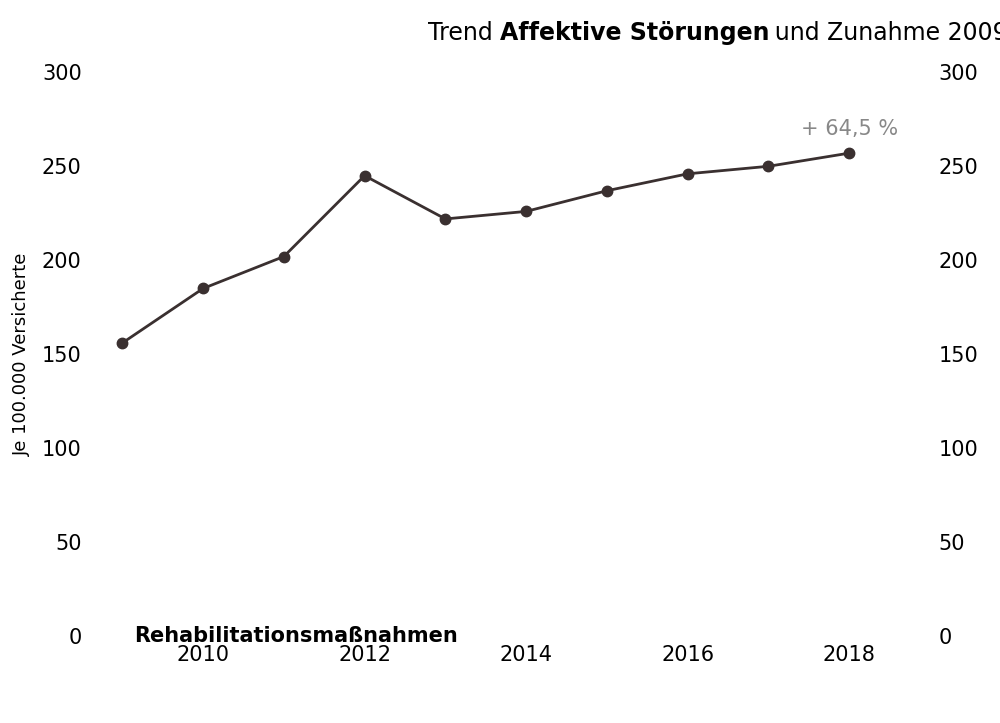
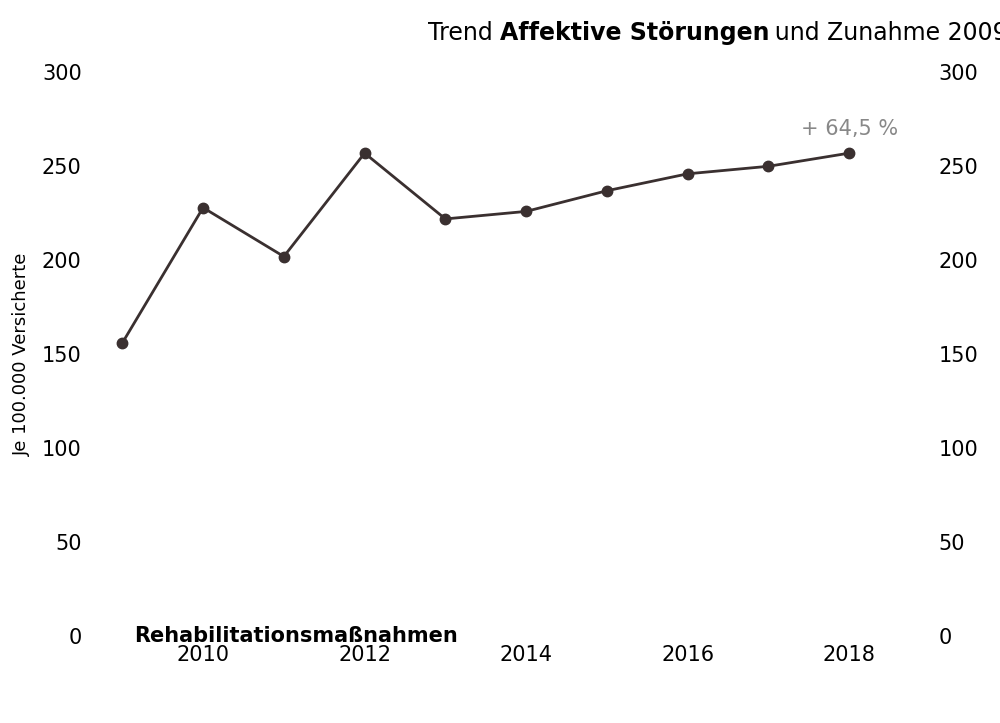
2010: 185 -> 228
2012: 245 -> 257
